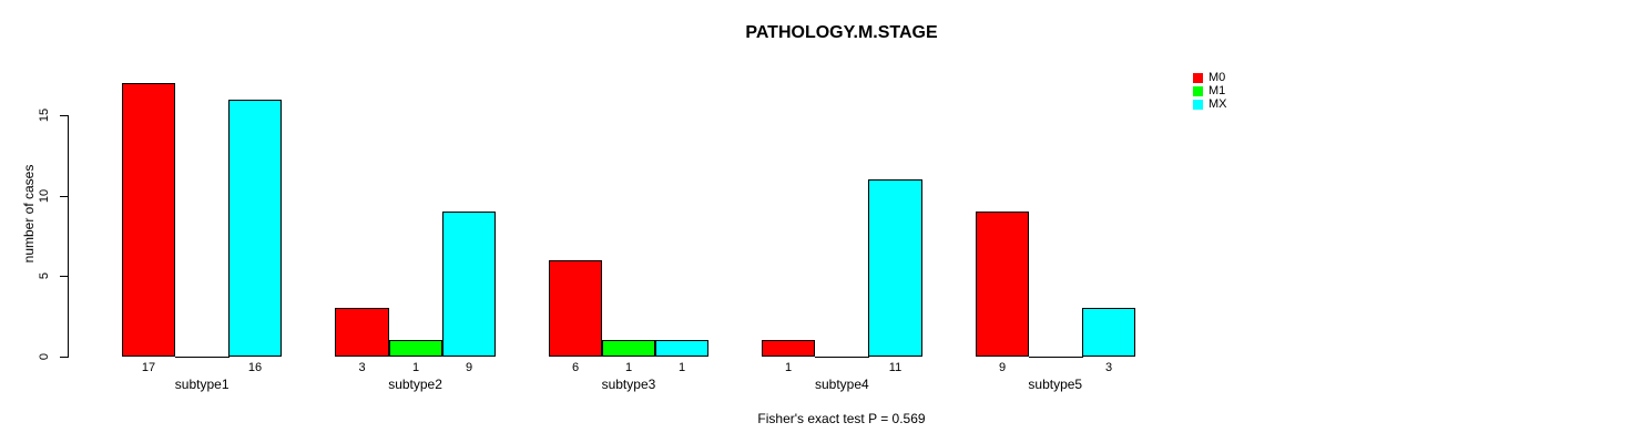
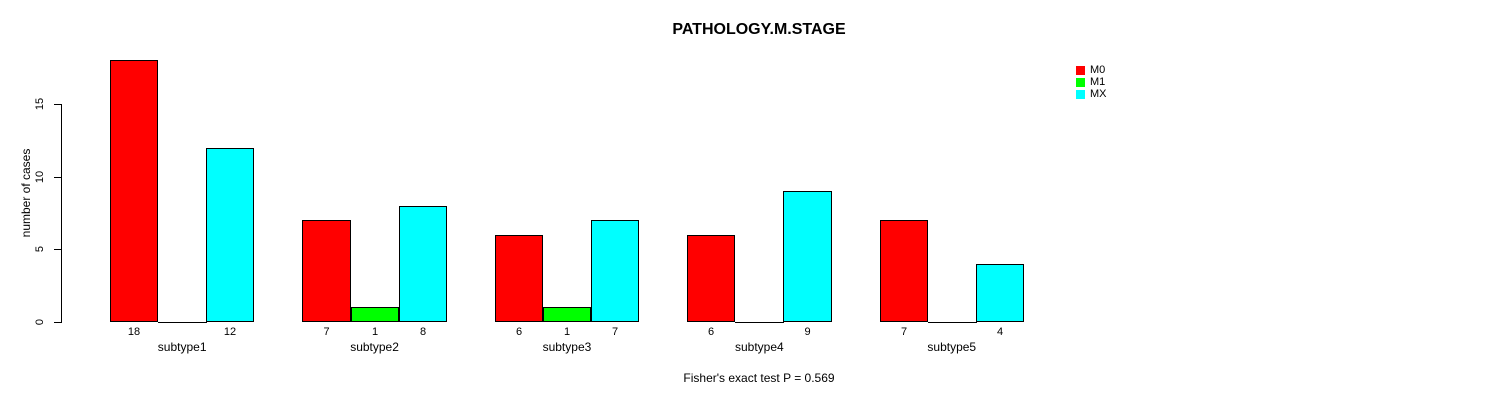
M0/subtype1: 17 -> 18
MX/subtype1: 16 -> 12
M0/subtype2: 3 -> 7
MX/subtype2: 9 -> 8
MX/subtype3: 1 -> 7
M0/subtype4: 1 -> 6
MX/subtype4: 11 -> 9
M0/subtype5: 9 -> 7
MX/subtype5: 3 -> 4
